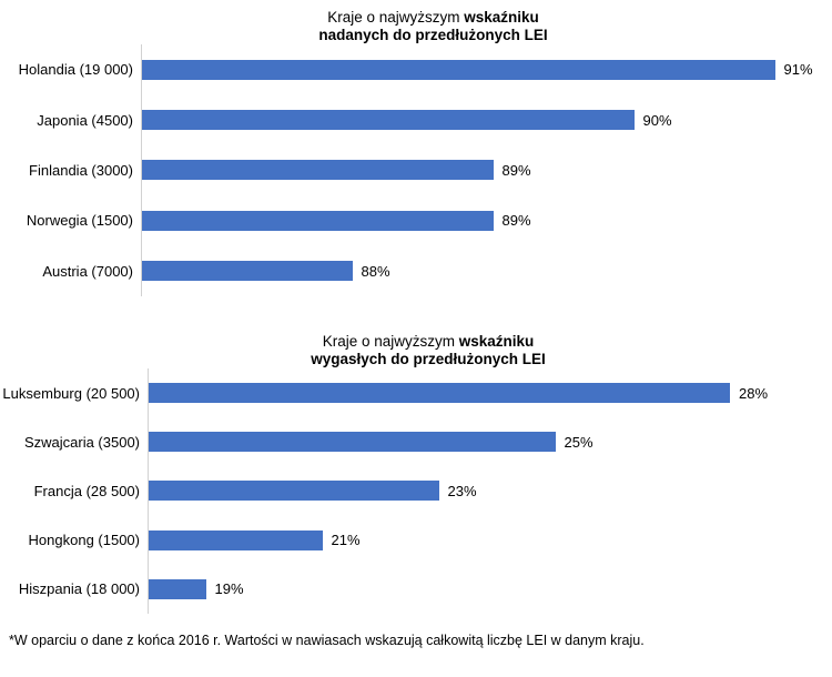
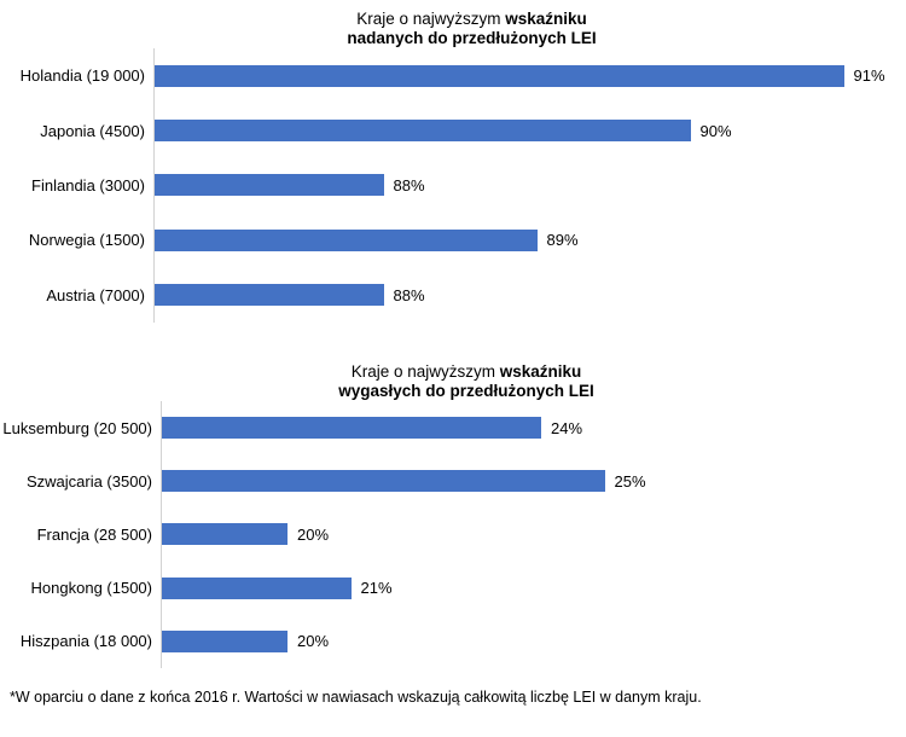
Kraje o najwyższym wskaźniku nadanych do przedłużonych LEI/Finlandia (3000): 89% -> 88%
Kraje o najwyższym wskaźniku wygasłych do przedłużonych LEI/Luksemburg (20 500): 28% -> 24%
Kraje o najwyższym wskaźniku wygasłych do przedłużonych LEI/Francja (28 500): 23% -> 20%
Kraje o najwyższym wskaźniku wygasłych do przedłużonych LEI/Hiszpania (18 000): 19% -> 20%
